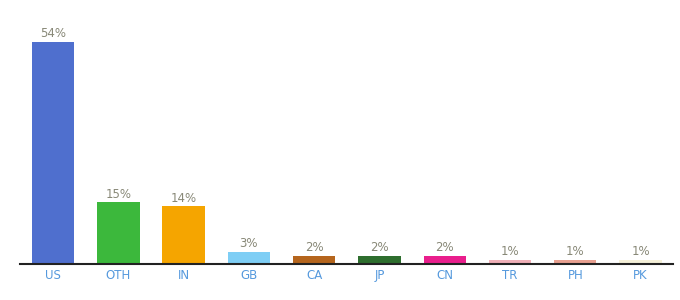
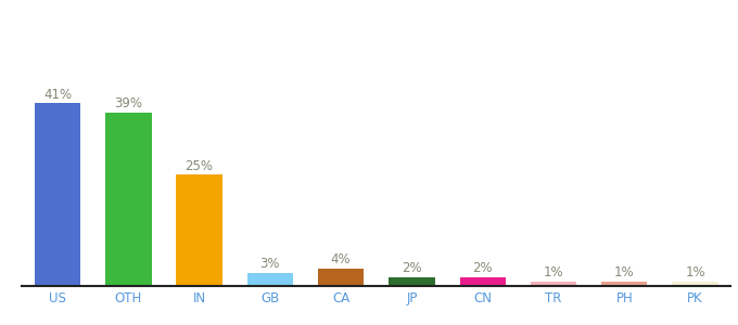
US: 54% -> 41%
OTH: 15% -> 39%
IN: 14% -> 25%
CA: 2% -> 4%
